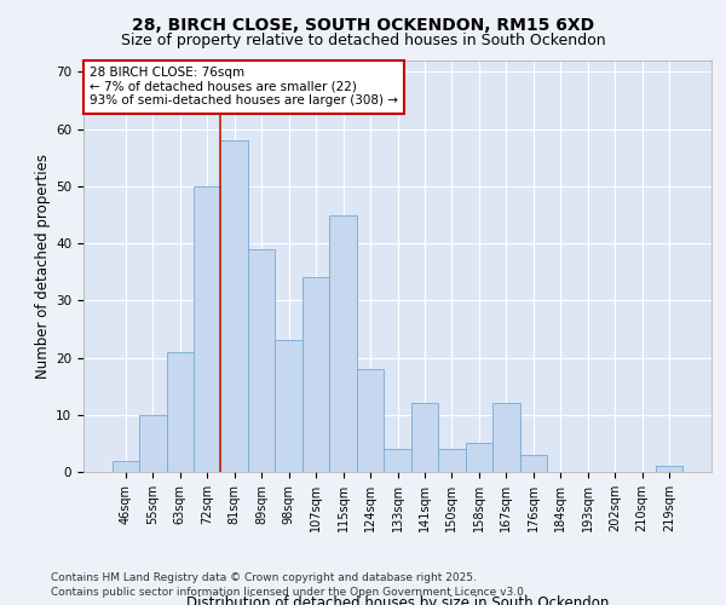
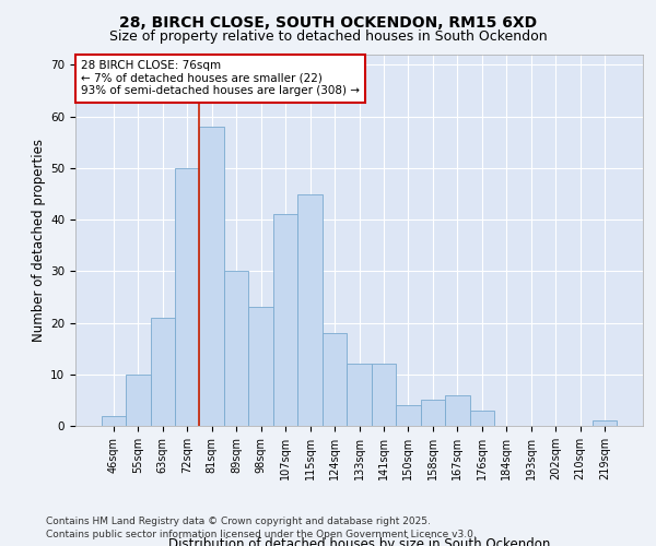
89sqm: 39 -> 30
107sqm: 34 -> 41
133sqm: 4 -> 12
167sqm: 12 -> 6
